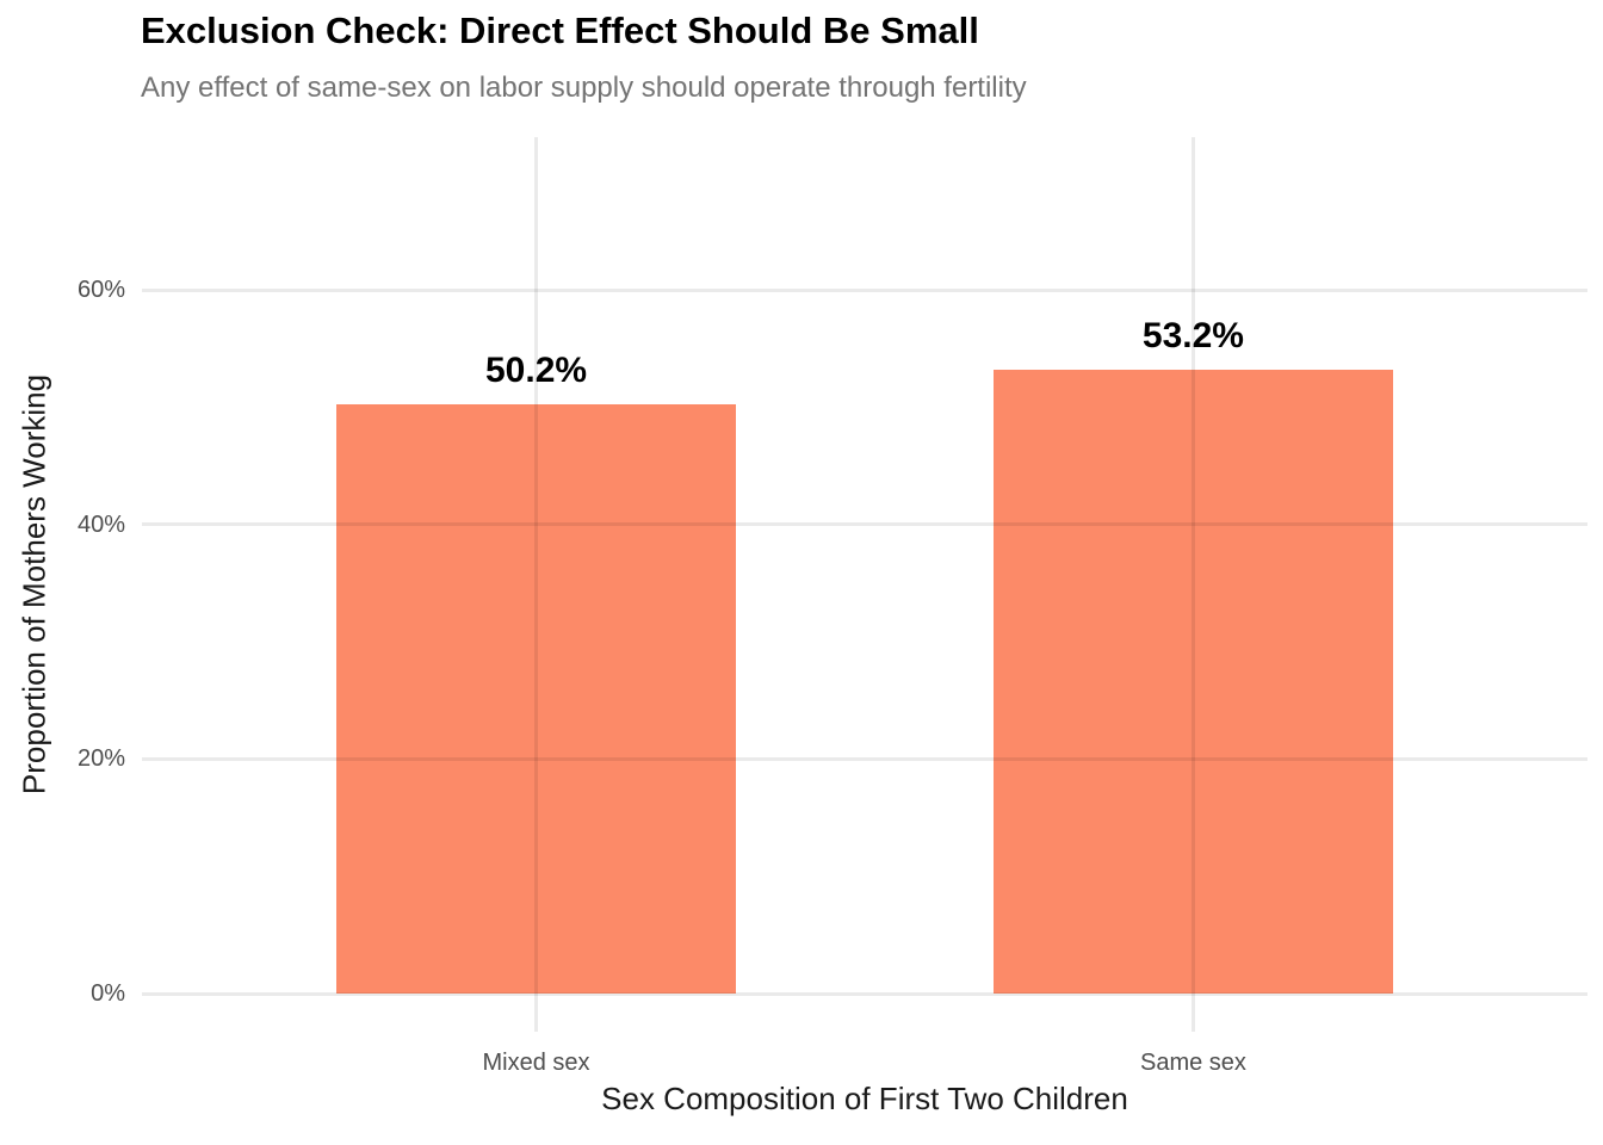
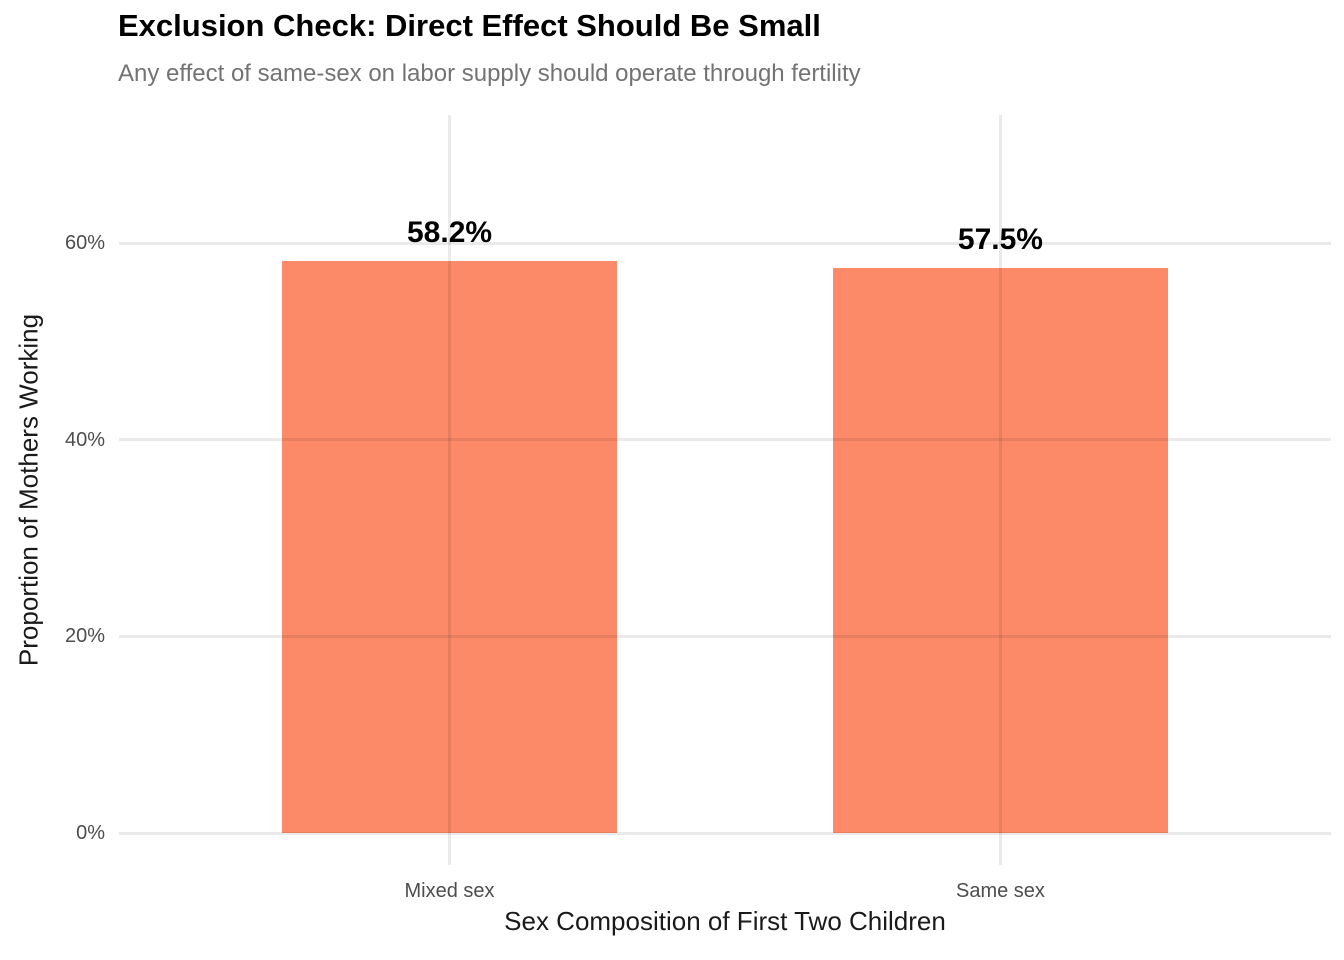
Mixed sex: 50.2% -> 58.2%
Same sex: 53.2% -> 57.5%
